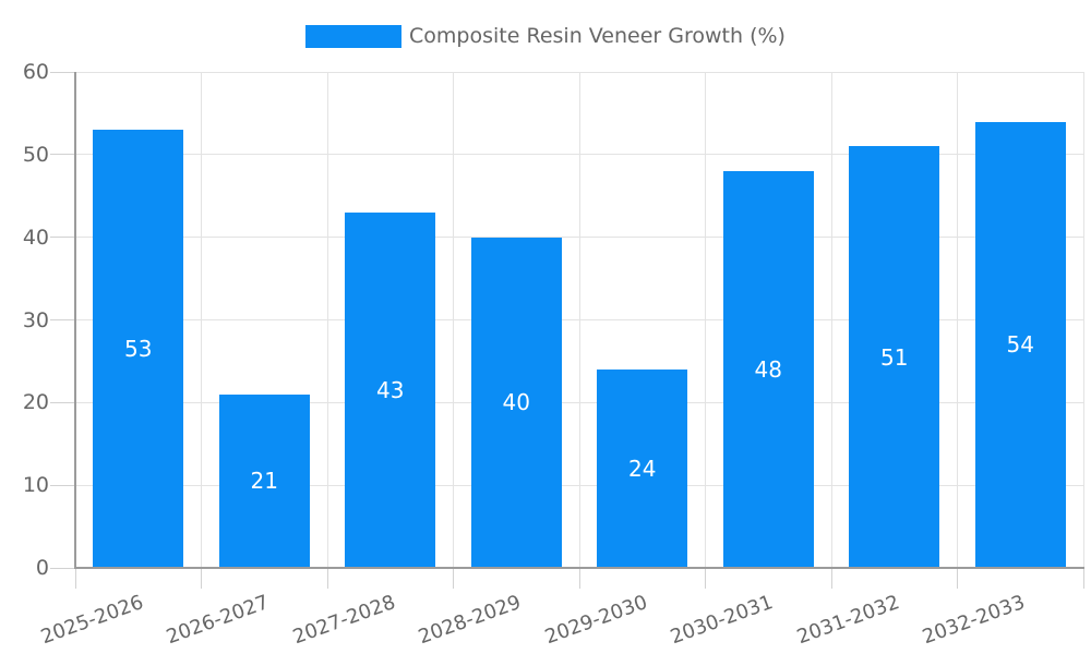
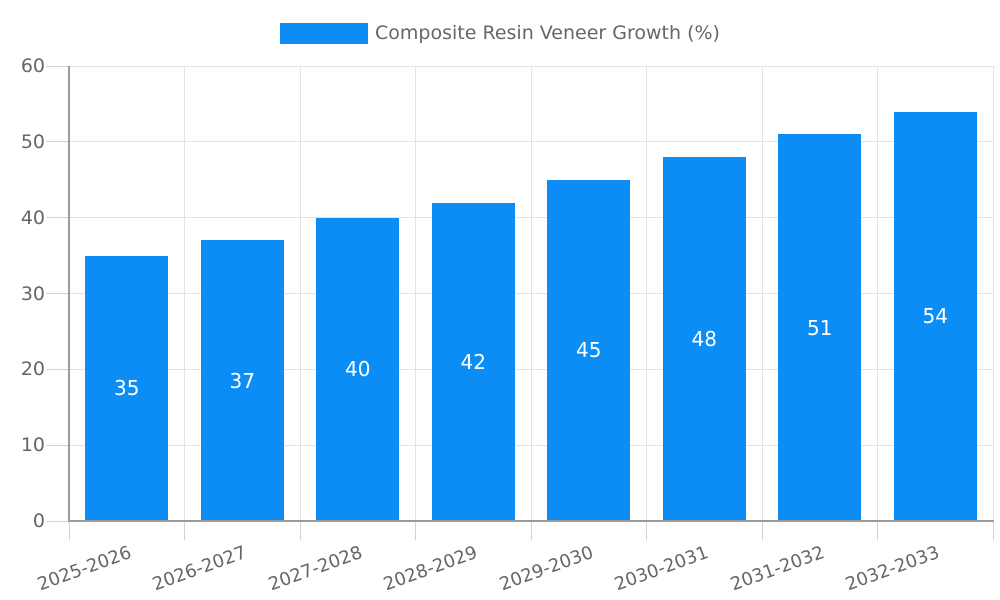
2025-2026: 53 -> 35
2026-2027: 21 -> 37
2027-2028: 43 -> 40
2028-2029: 40 -> 42
2029-2030: 24 -> 45
